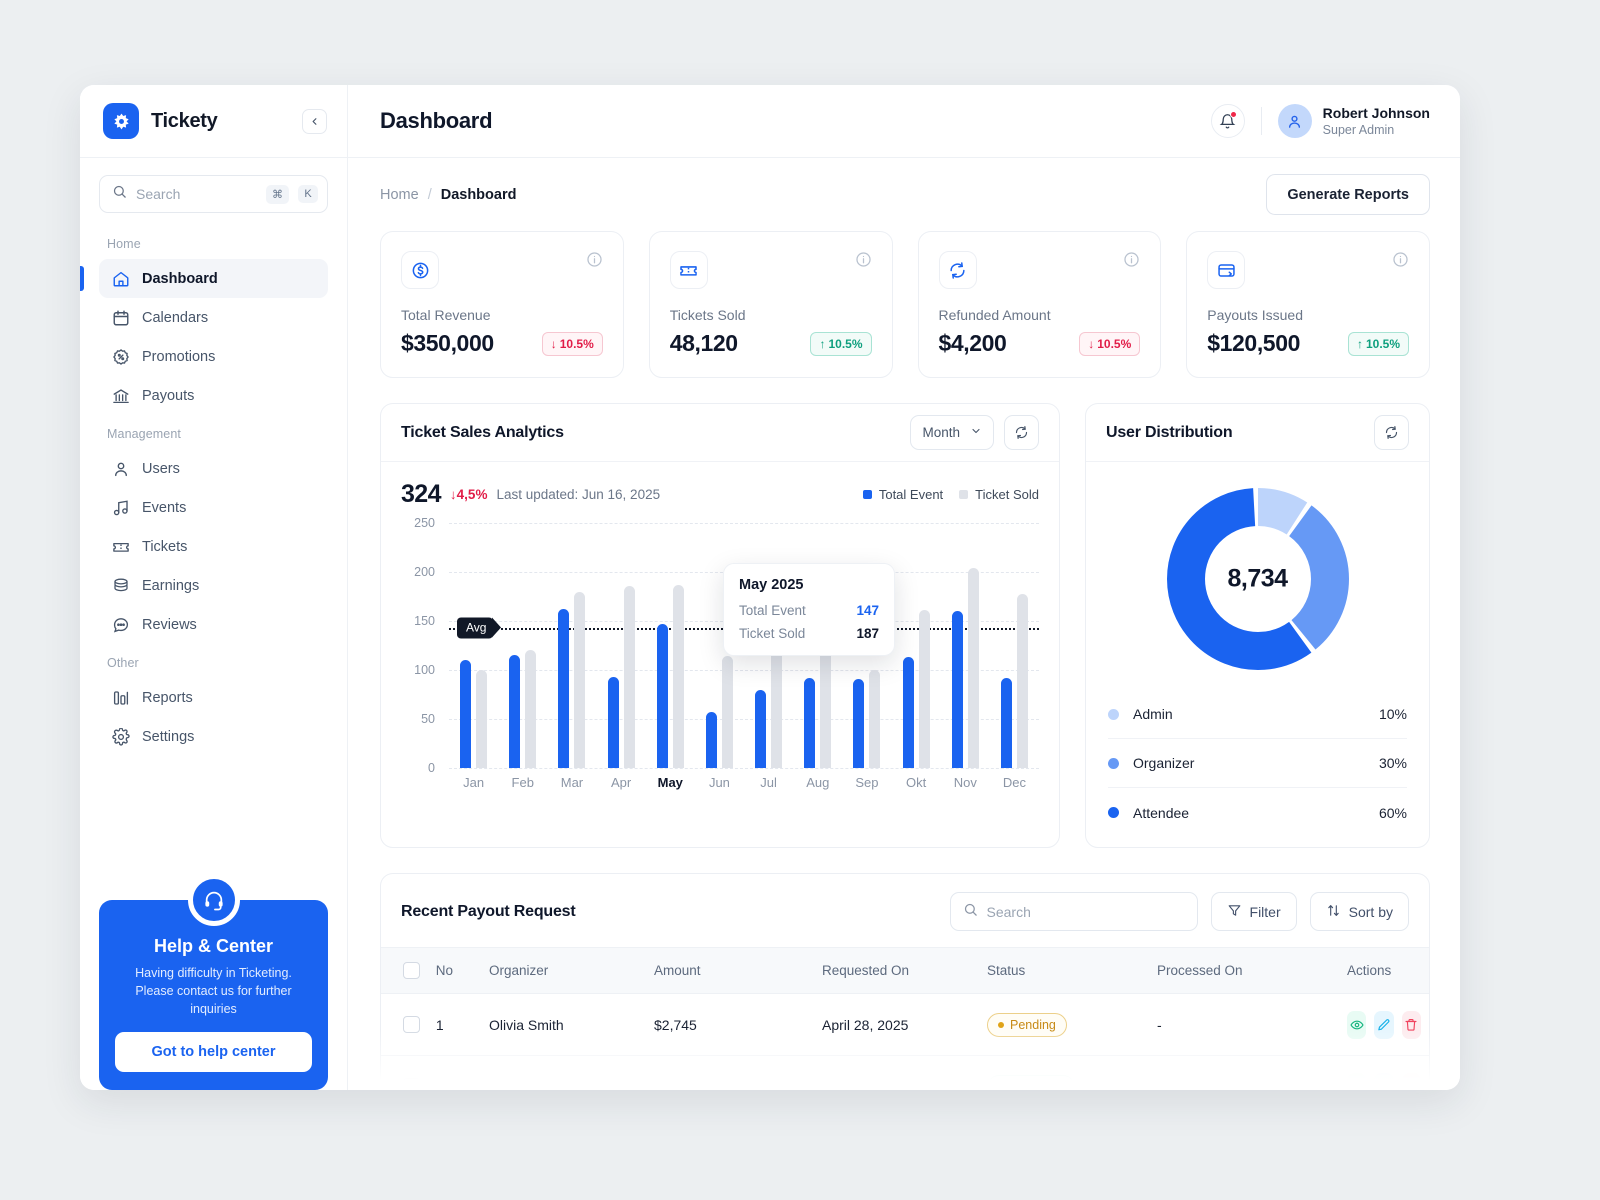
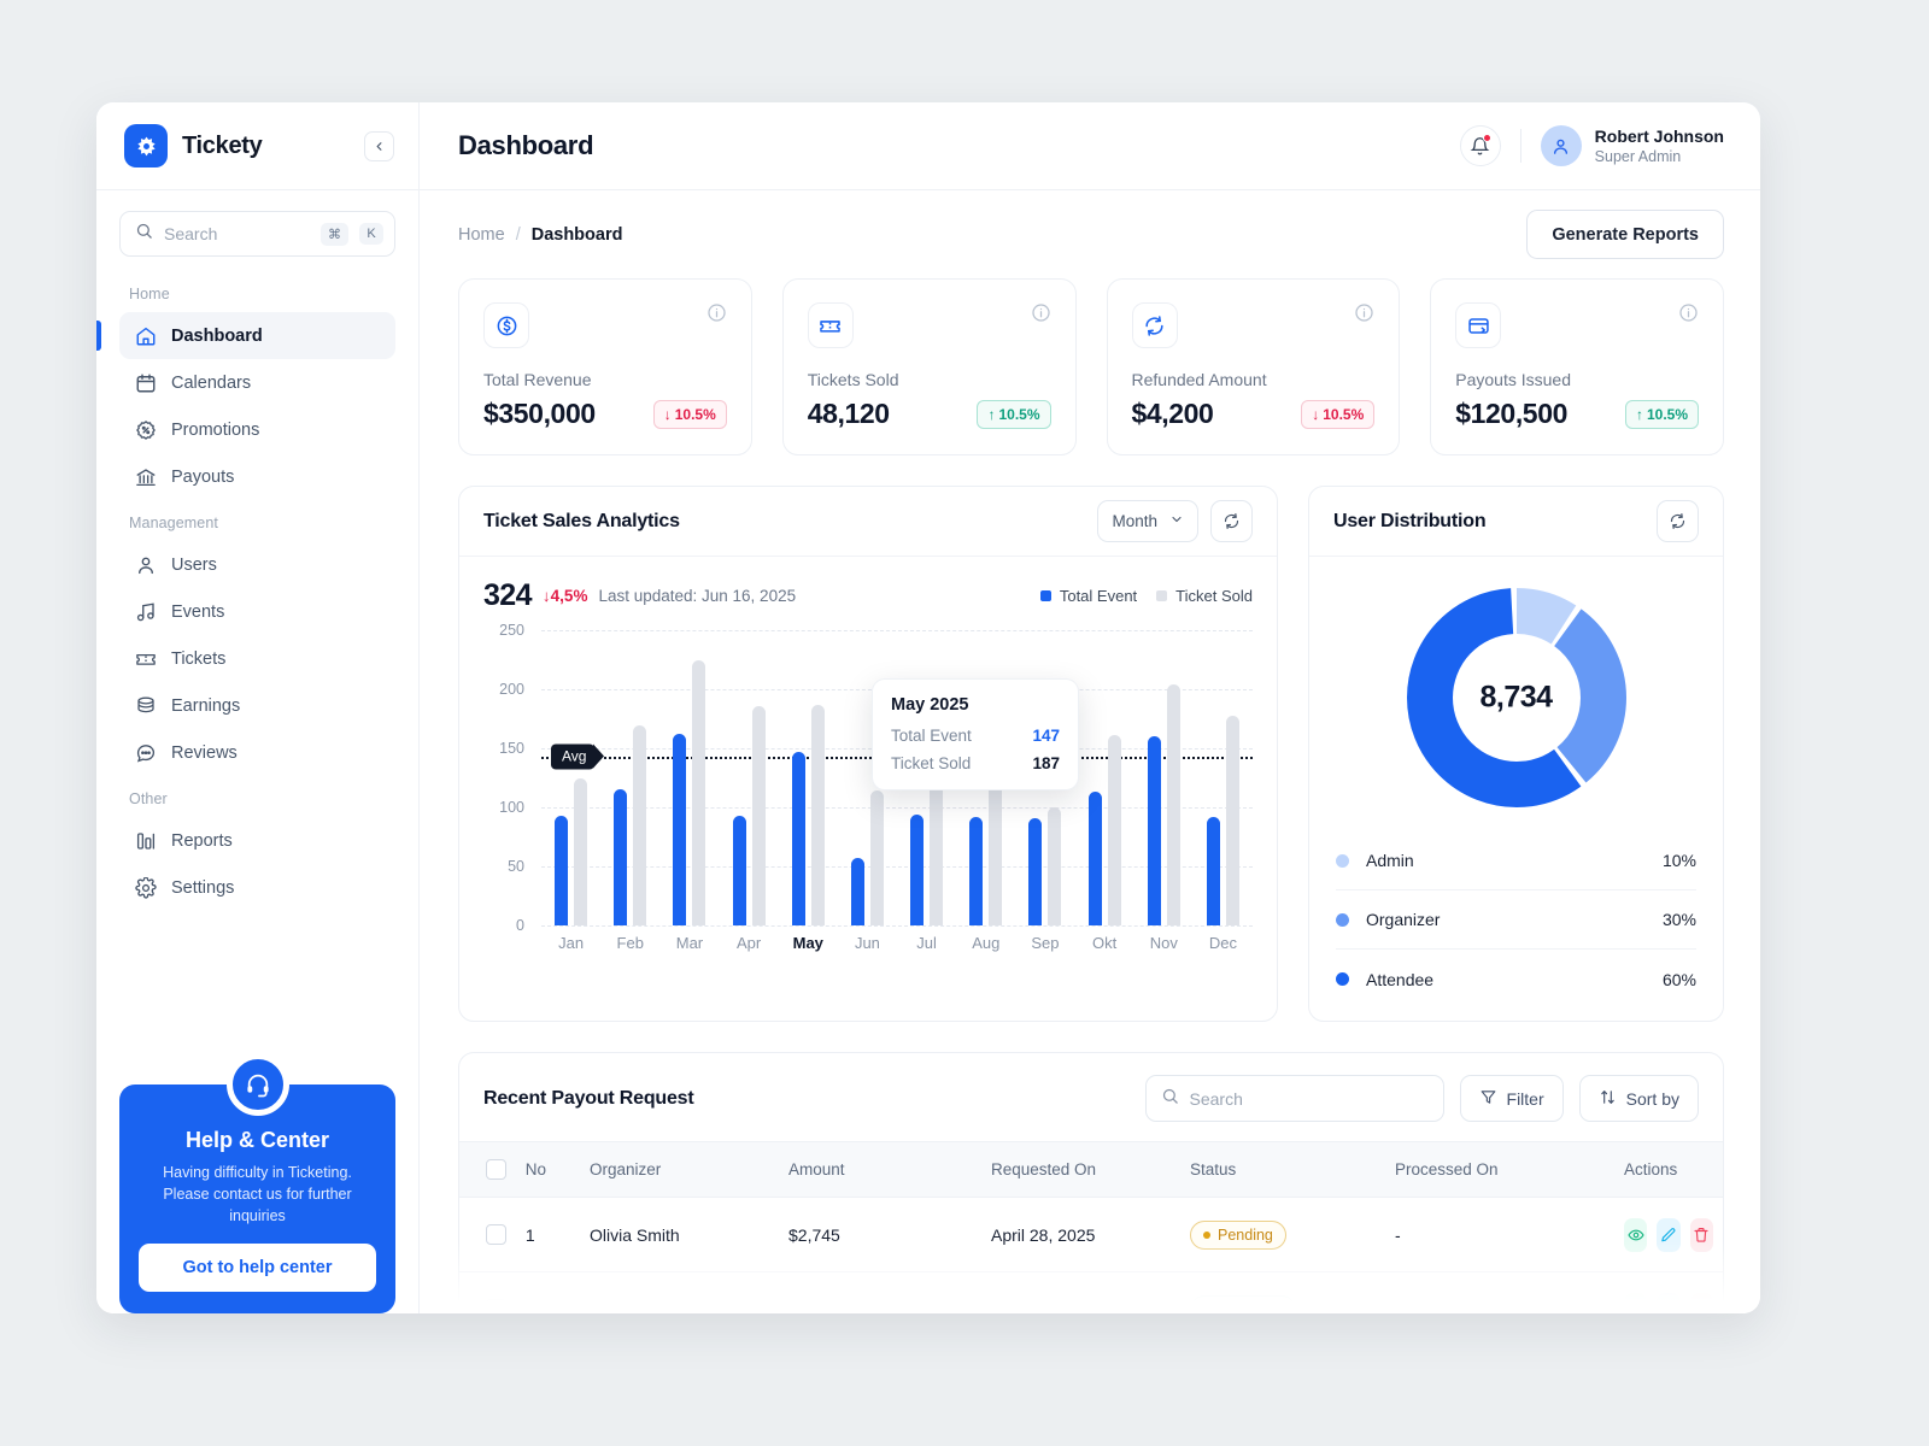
Total Event/Jan: 110 -> 90
Ticket Sold/Jan: 100 -> 120
Ticket Sold/Feb: 120 -> 170
Ticket Sold/Mar: 180 -> 220
Total Event/Jul: 80 -> 90
